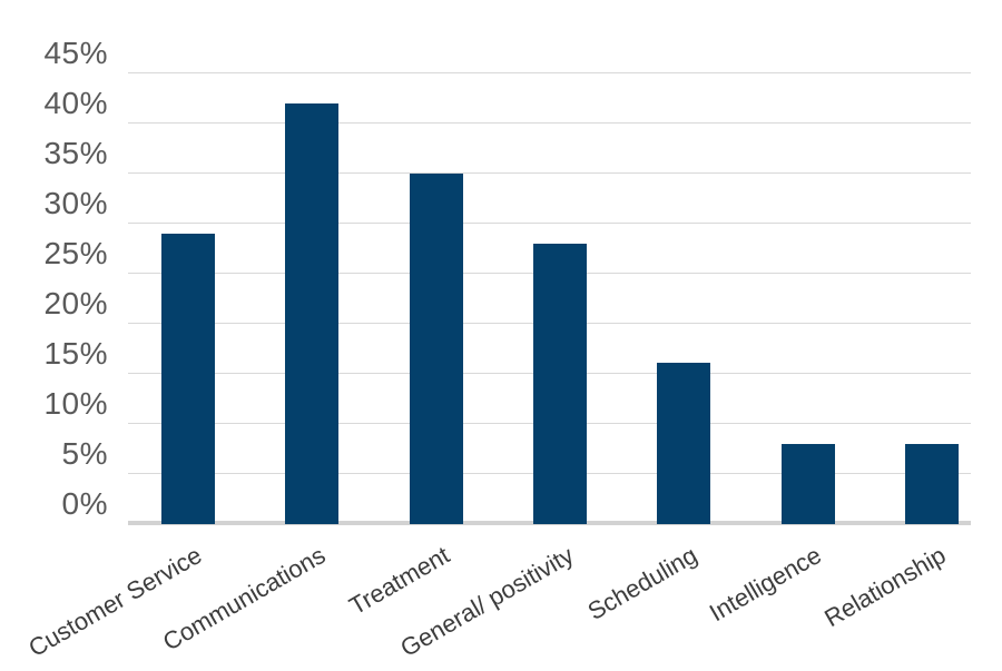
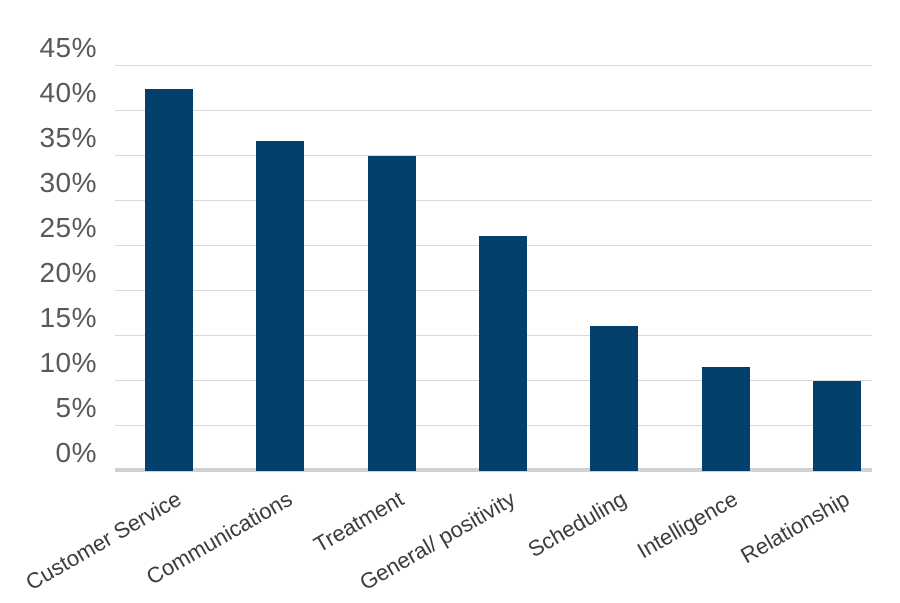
Customer Service: 29% -> 42%
Communications: 42% -> 37%
General/ positivity: 28% -> 26%
Intelligence: 8% -> 12%
Relationship: 8% -> 10%
